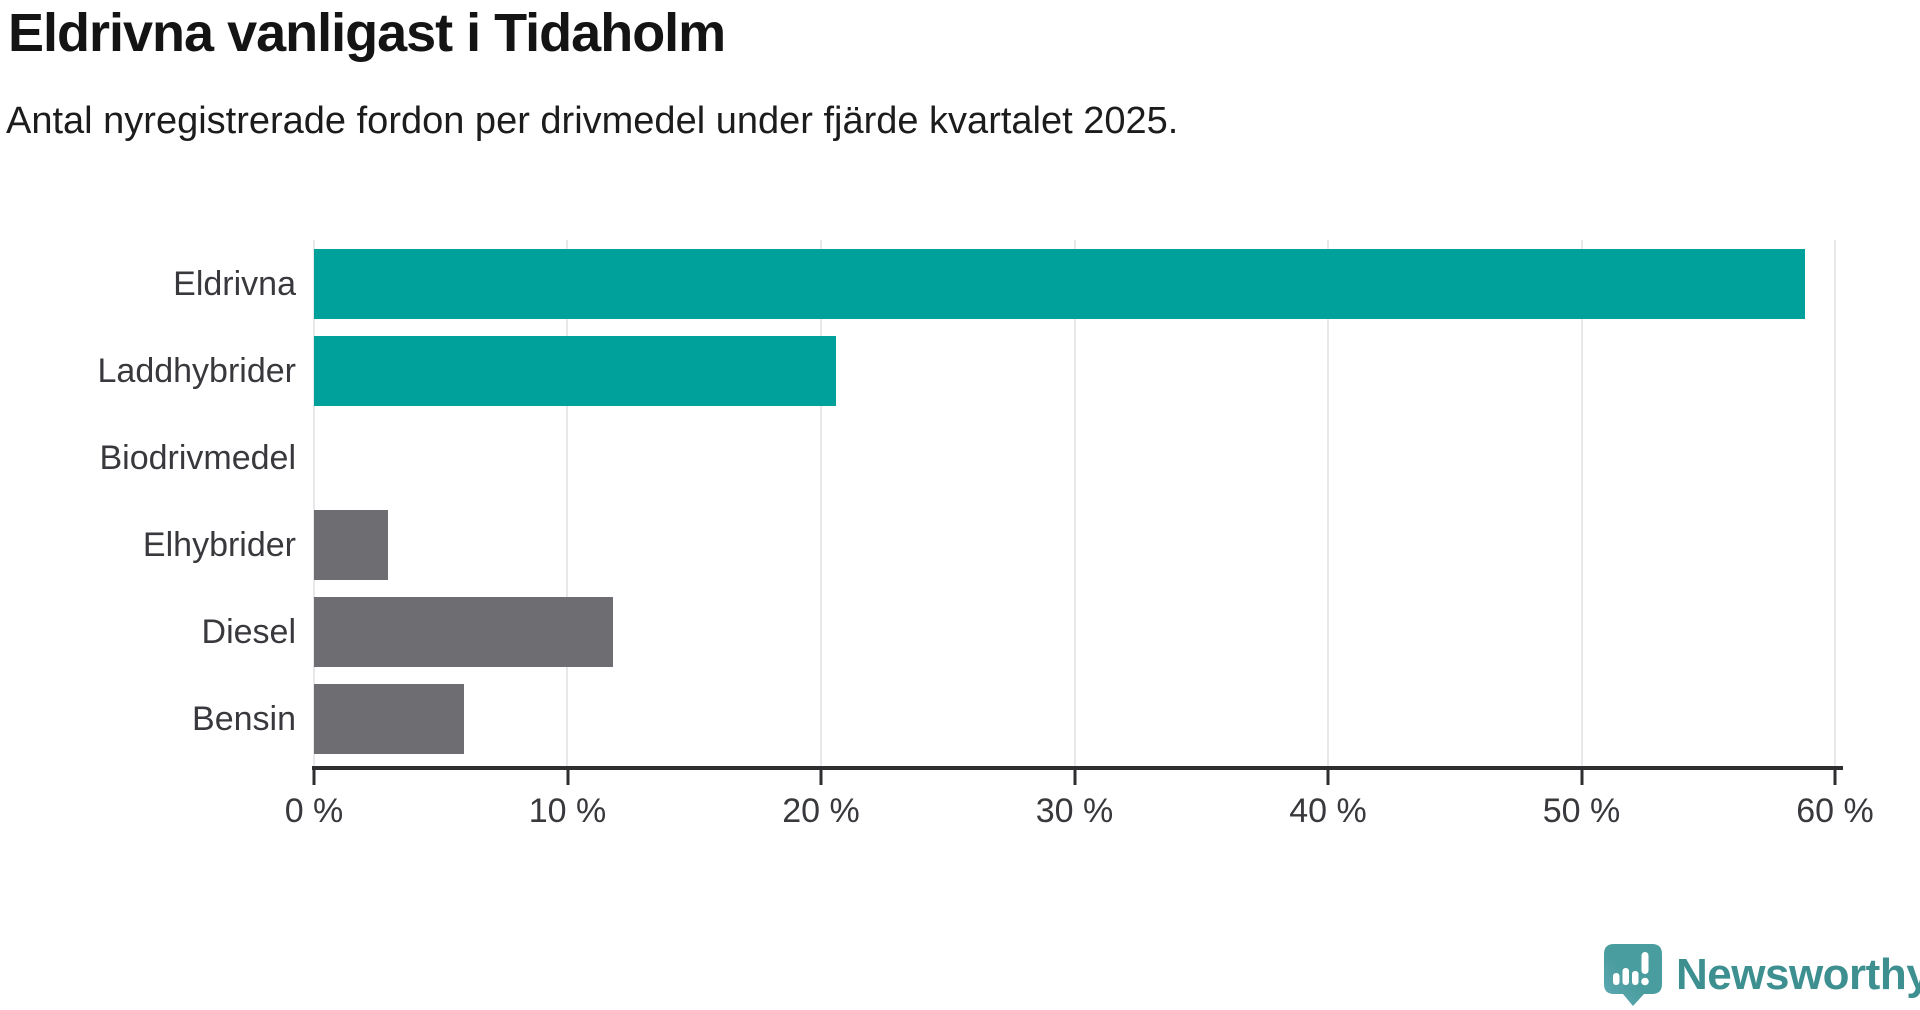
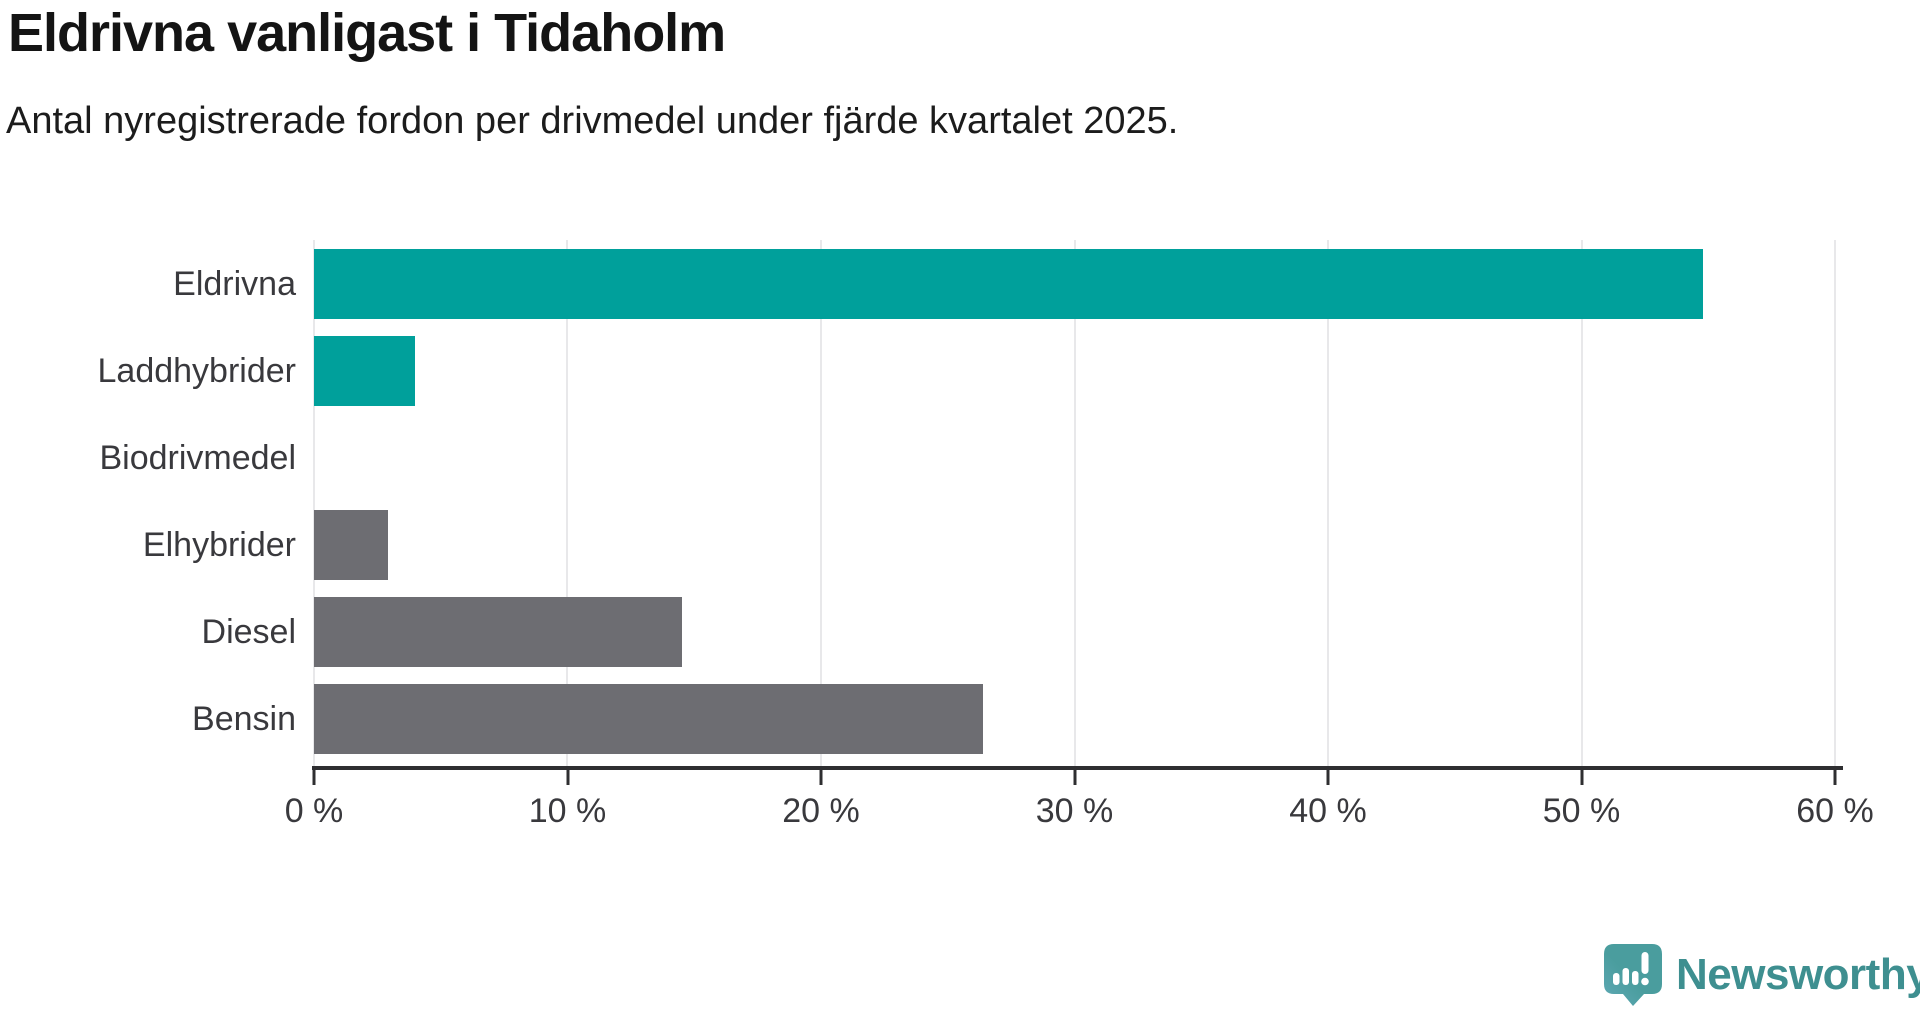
Eldrivna: 58.8% -> 54.8%
Laddhybrider: 20.6% -> 4.0%
Diesel: 11.8% -> 14.5%
Bensin: 5.9% -> 26.4%
